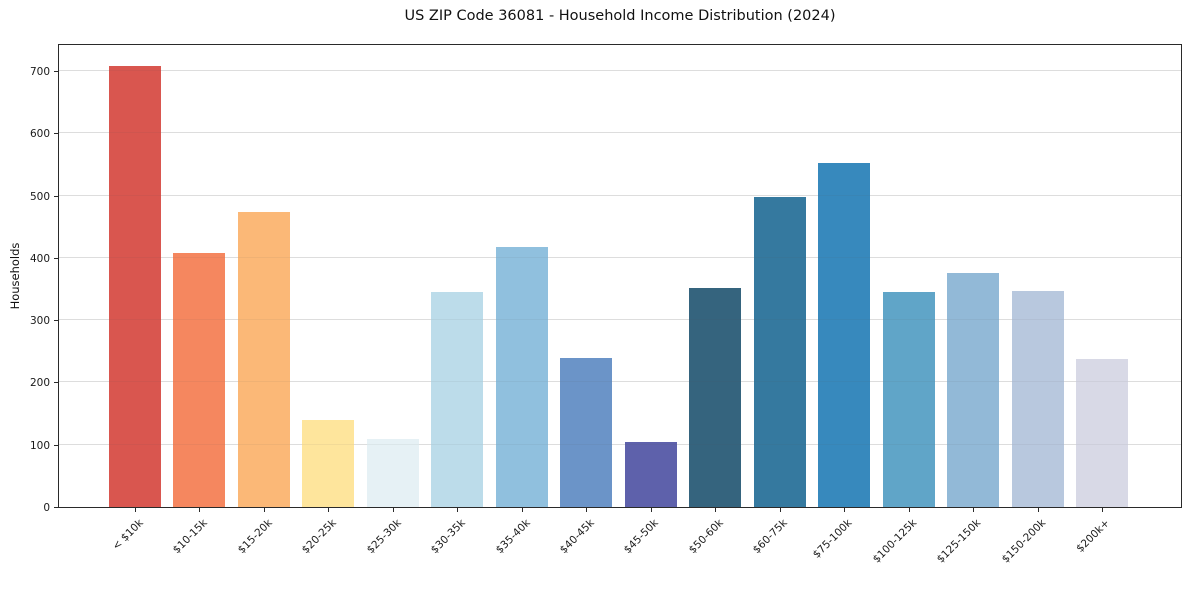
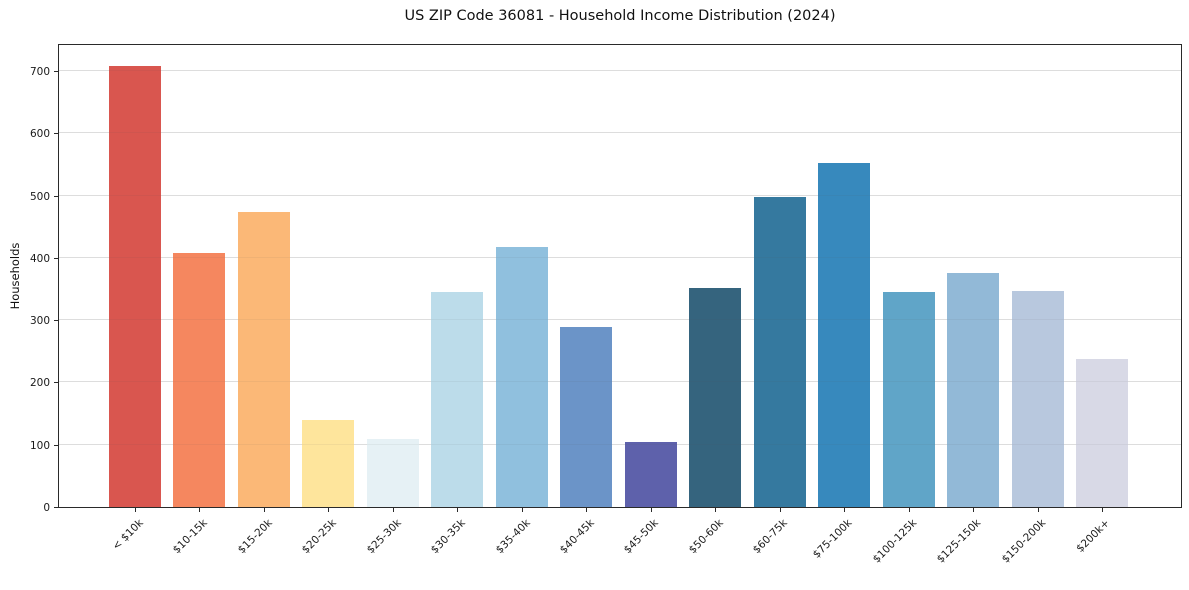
$40-45k: 240 -> 290
